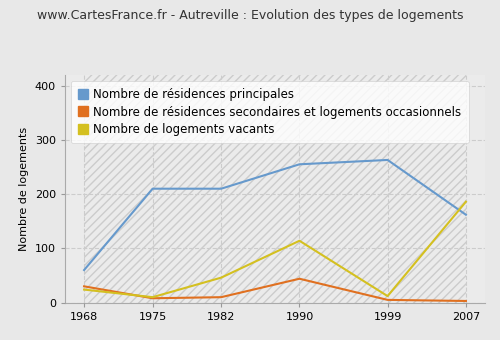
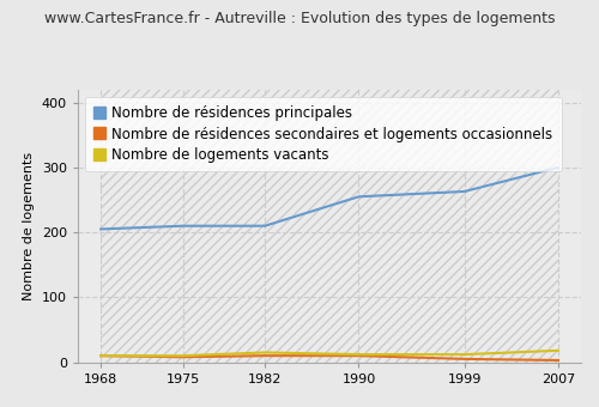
Nombre de résidences principales/1968: 60 -> 205
Nombre de résidences secondaires et logements occasionnels/1968: 30 -> 10
Nombre de logements vacants/1968: 24 -> 10
Nombre de logements vacants/1982: 46 -> 15
Nombre de résidences secondaires et logements occasionnels/1990: 44 -> 10
Nombre de logements vacants/1990: 114 -> 12
Nombre de résidences principales/2007: 162 -> 300
Nombre de logements vacants/2007: 186 -> 18
